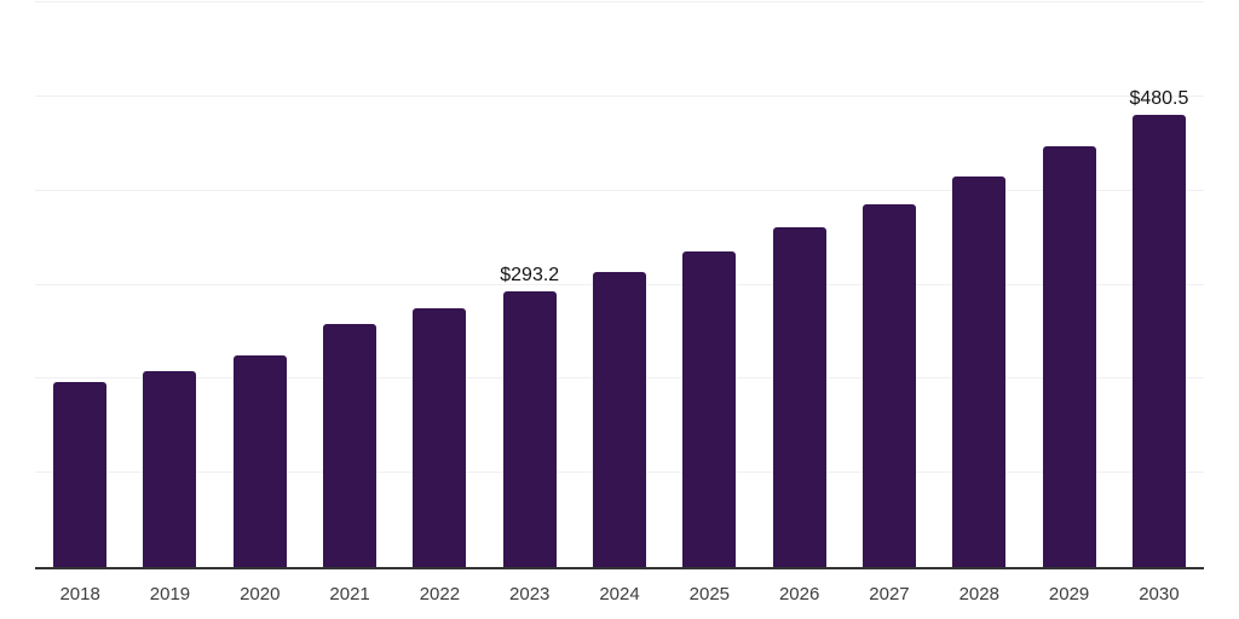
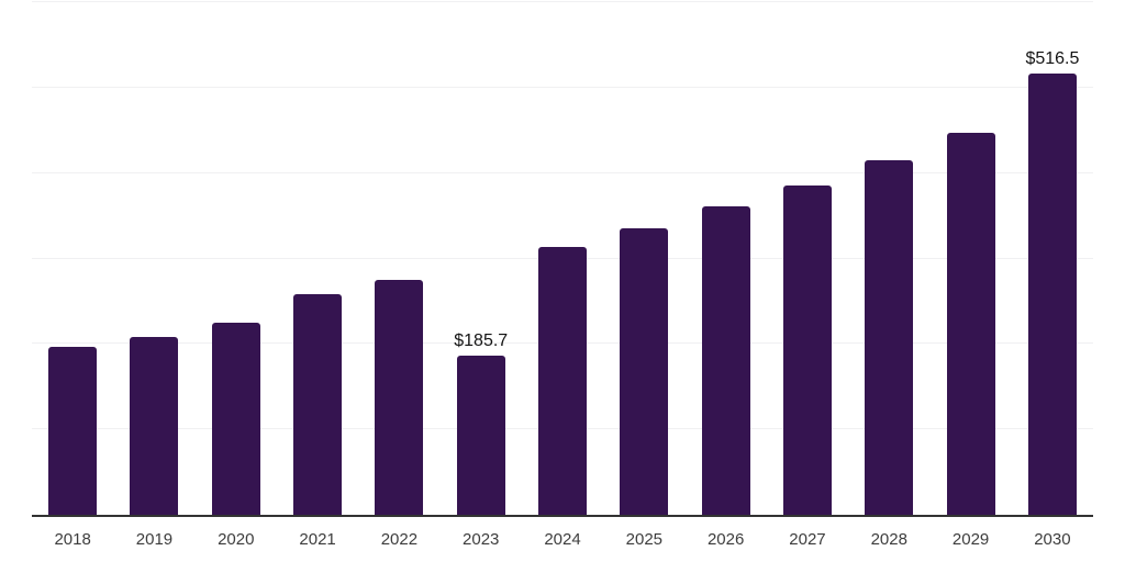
2023: $293.2 -> $185.7
2030: $480.5 -> $516.5
